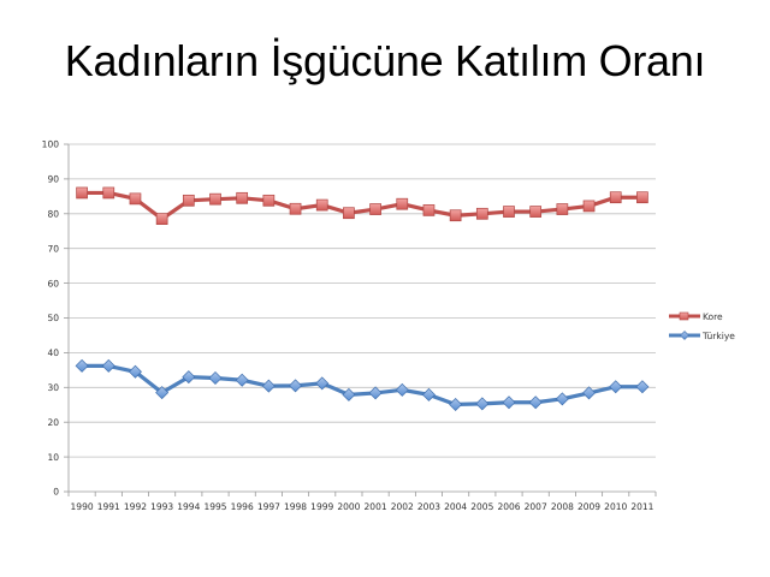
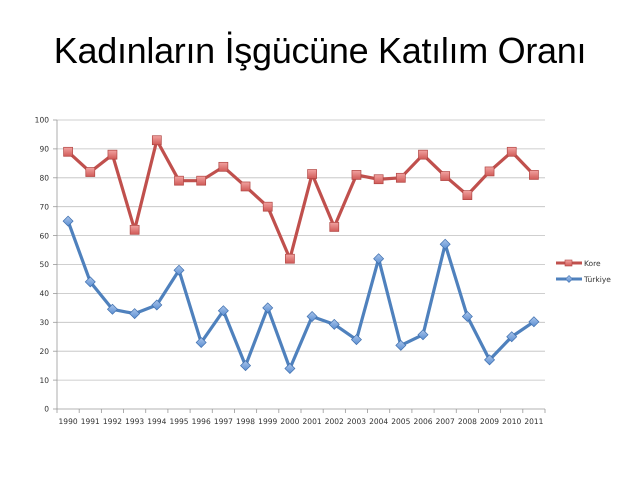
Kore/1990: 86 -> 89
Türkiye/1990: 36 -> 65
Kore/1991: 86 -> 82
Türkiye/1991: 36 -> 44
Kore/1992: 84 -> 88
Kore/1993: 78 -> 62
Türkiye/1993: 28 -> 33
Kore/1994: 84 -> 93
Türkiye/1994: 33 -> 36
Kore/1995: 84 -> 79
Türkiye/1995: 33 -> 48
Kore/1996: 84 -> 79
Türkiye/1996: 32 -> 23
Türkiye/1997: 30 -> 34
Kore/1998: 81 -> 77
Türkiye/1998: 30 -> 15
Kore/1999: 82 -> 70
Türkiye/1999: 31 -> 35
Kore/2000: 80 -> 52
Türkiye/2000: 28 -> 14
Türkiye/2001: 28 -> 32
Kore/2002: 83 -> 63
Türkiye/2003: 28 -> 24
Türkiye/2004: 25 -> 52
Türkiye/2005: 25 -> 22
Kore/2006: 81 -> 88
Türkiye/2007: 26 -> 57
Kore/2008: 81 -> 74
Türkiye/2008: 27 -> 32
Türkiye/2009: 28 -> 17
Kore/2010: 85 -> 89
Türkiye/2010: 30 -> 25
Kore/2011: 85 -> 81
